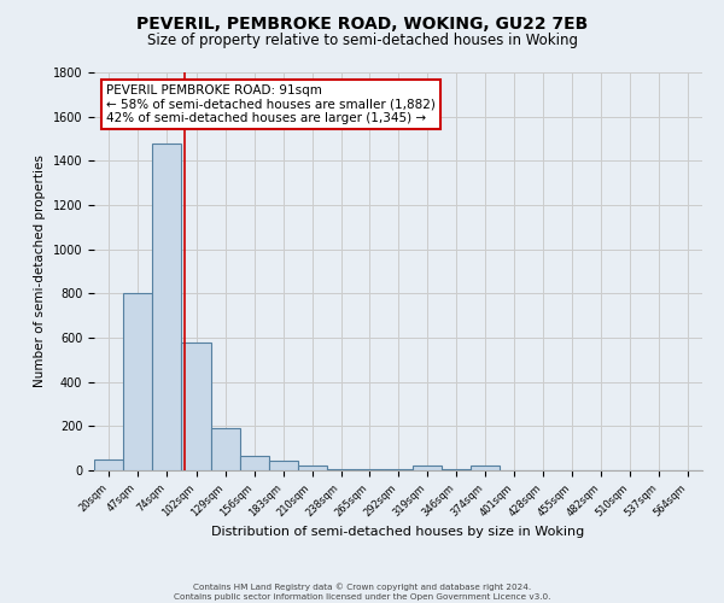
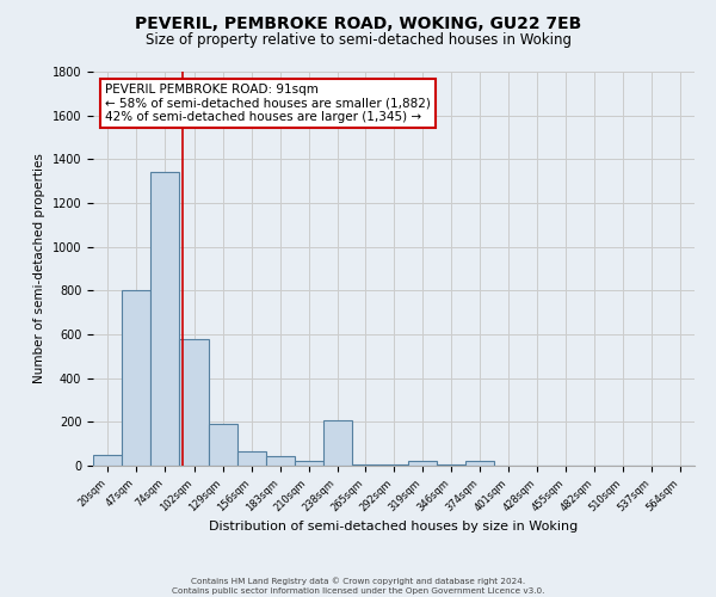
74sqm: 1480 -> 1340
238sqm: 0 -> 210
